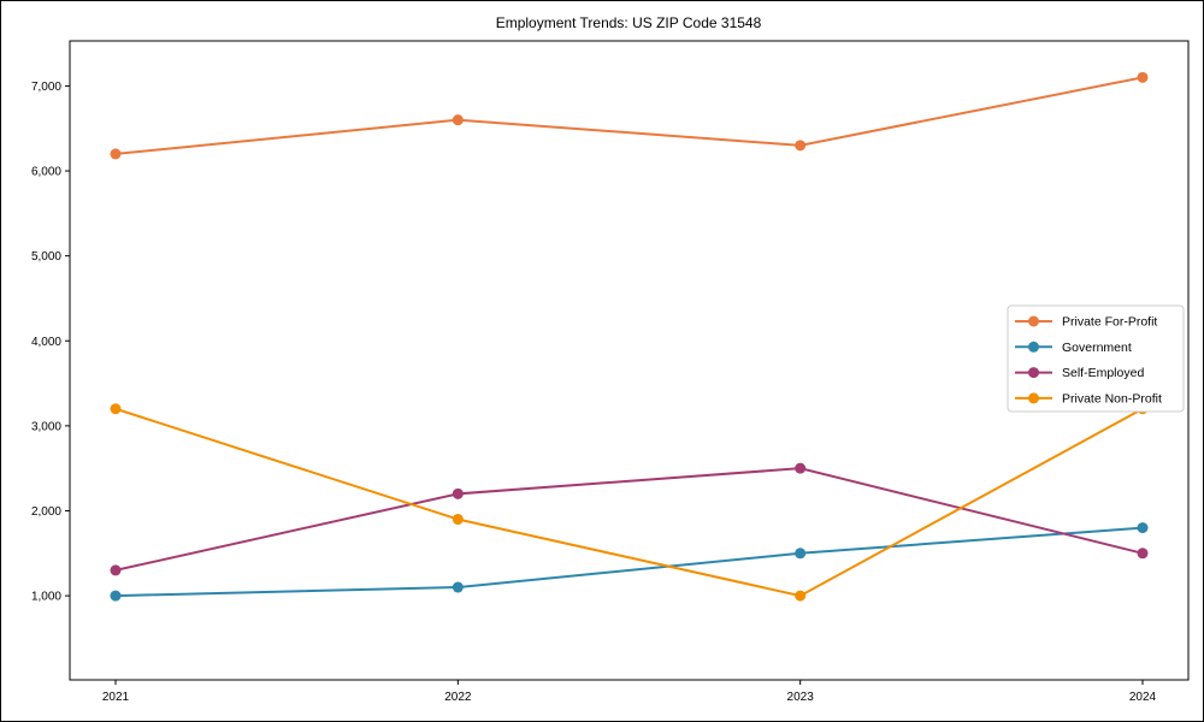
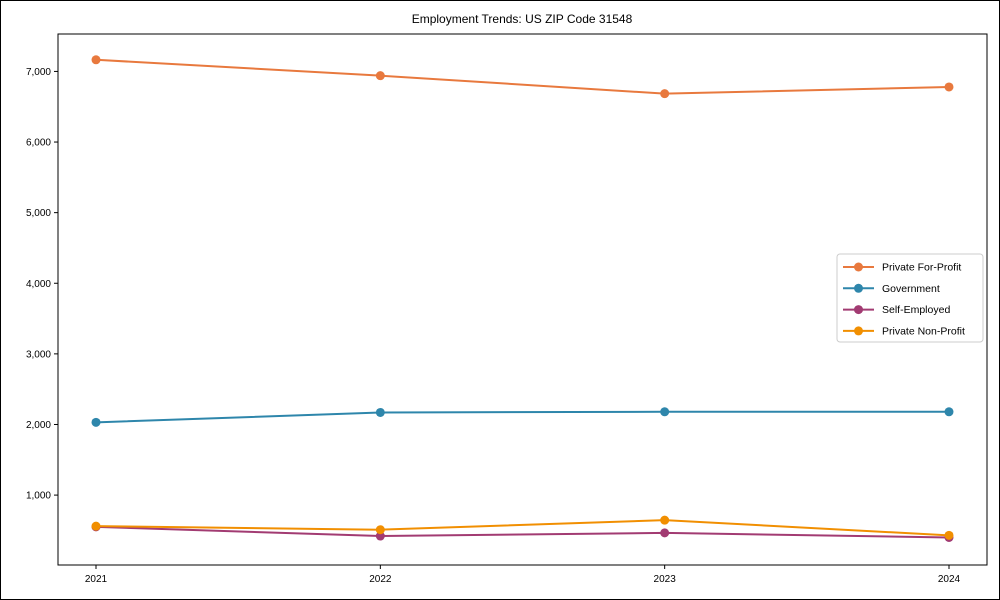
Private For-Profit/2021: 6200 -> 7200
Government/2021: 1000 -> 2000
Self-Employed/2021: 1300 -> 600
Private Non-Profit/2021: 3200 -> 600
Private For-Profit/2022: 6600 -> 6900
Government/2022: 1100 -> 2200
Self-Employed/2022: 2200 -> 400
Private Non-Profit/2022: 1900 -> 500
Private For-Profit/2023: 6300 -> 6700
Government/2023: 1500 -> 2200
Self-Employed/2023: 2500 -> 500
Private Non-Profit/2023: 1000 -> 600
Private For-Profit/2024: 7100 -> 6800
Government/2024: 1800 -> 2200
Self-Employed/2024: 1500 -> 400
Private Non-Profit/2024: 3200 -> 400
